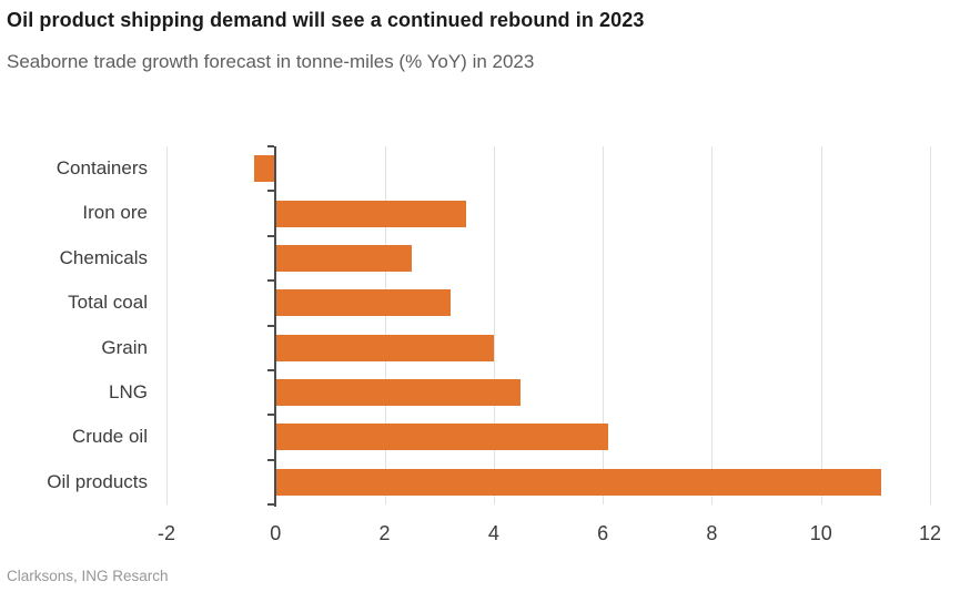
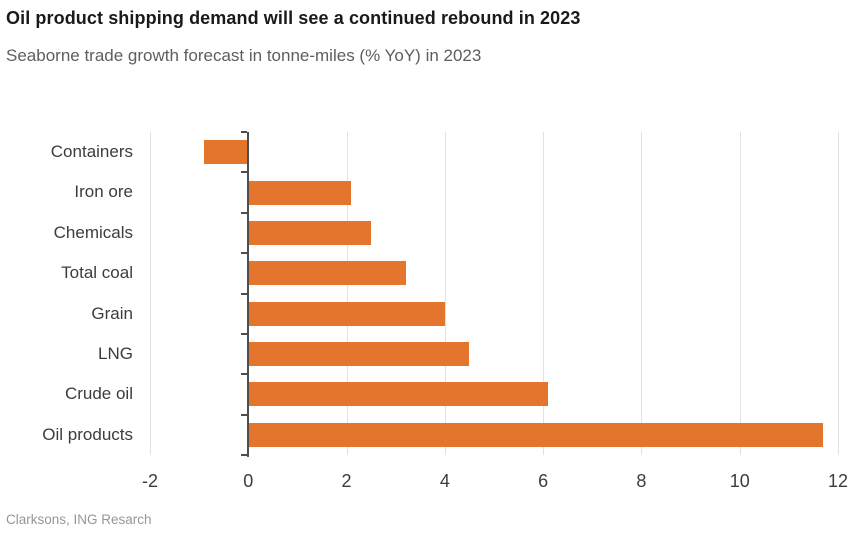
Containers: -0.4 -> -0.9
Iron ore: 3.5 -> 2.1
Oil products: 11.1 -> 11.7
